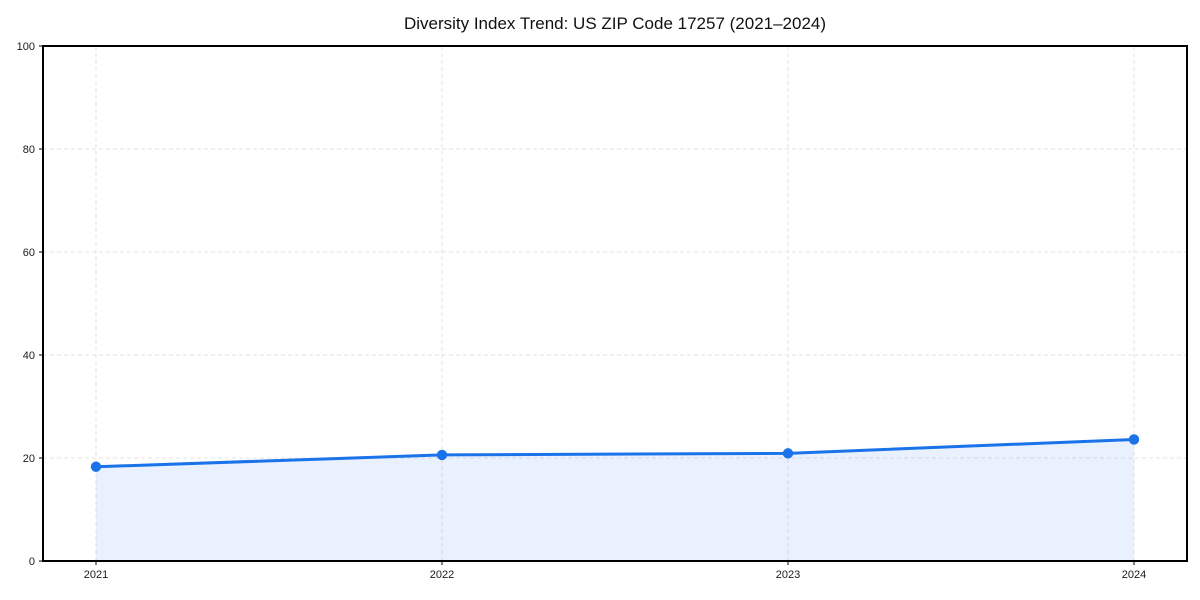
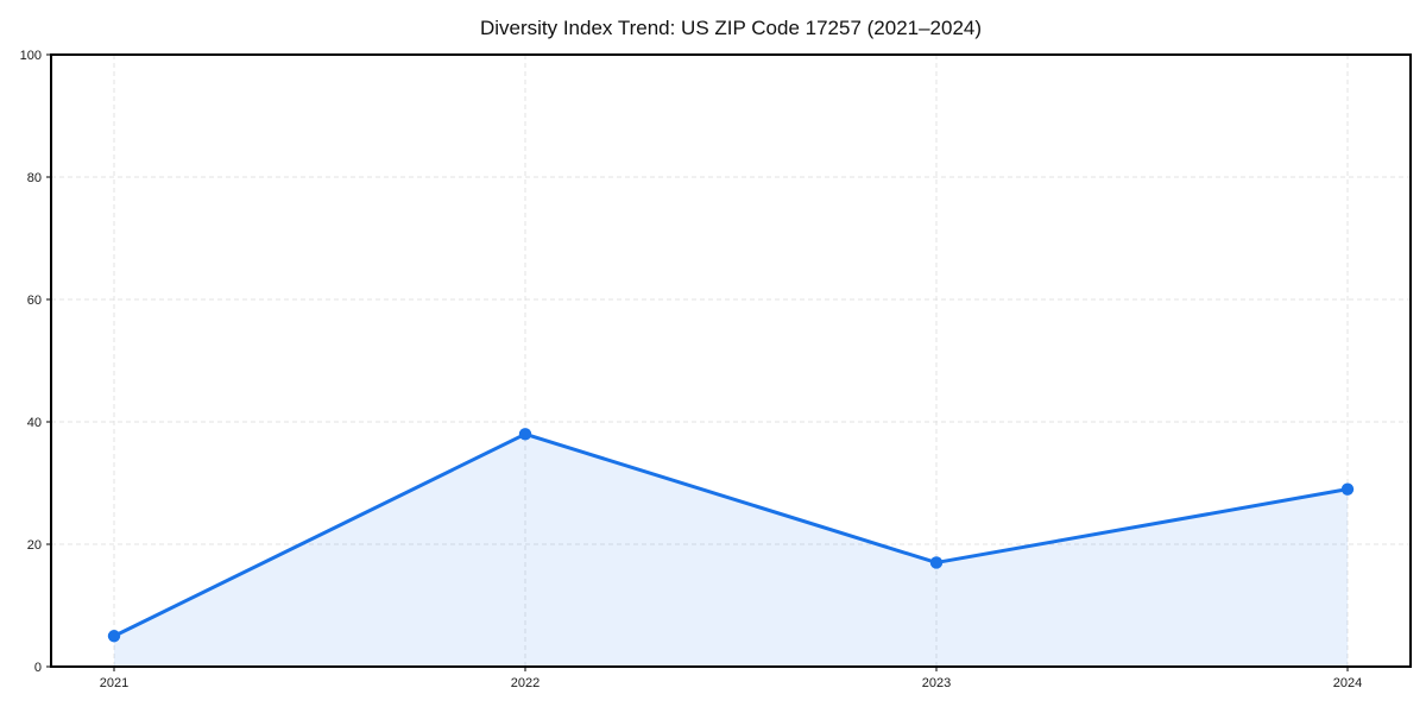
2021: 18 -> 5
2022: 21 -> 38
2023: 21 -> 17
2024: 24 -> 29
